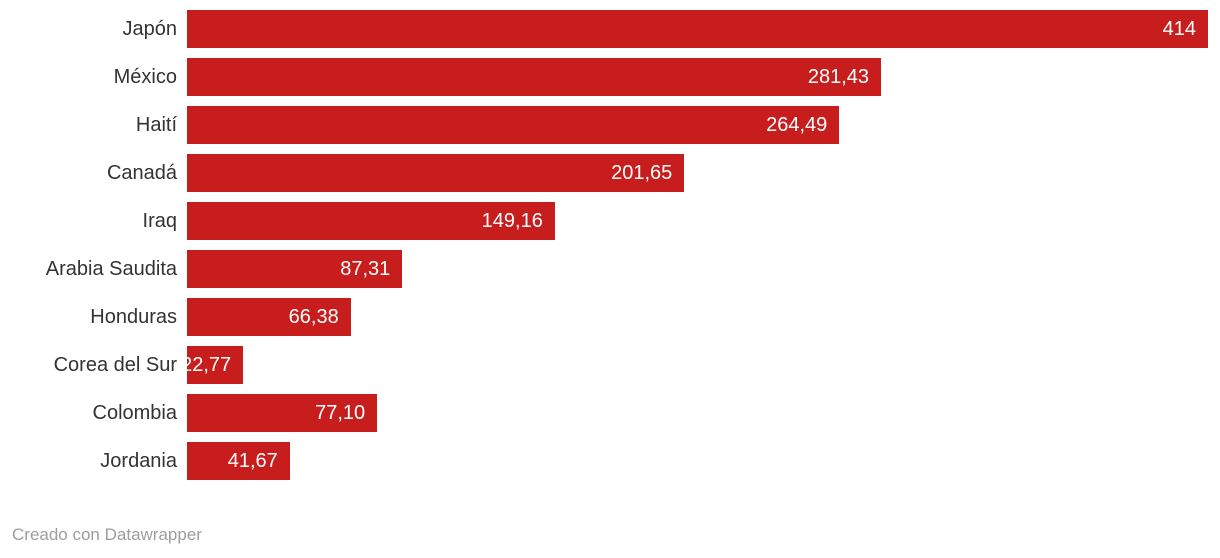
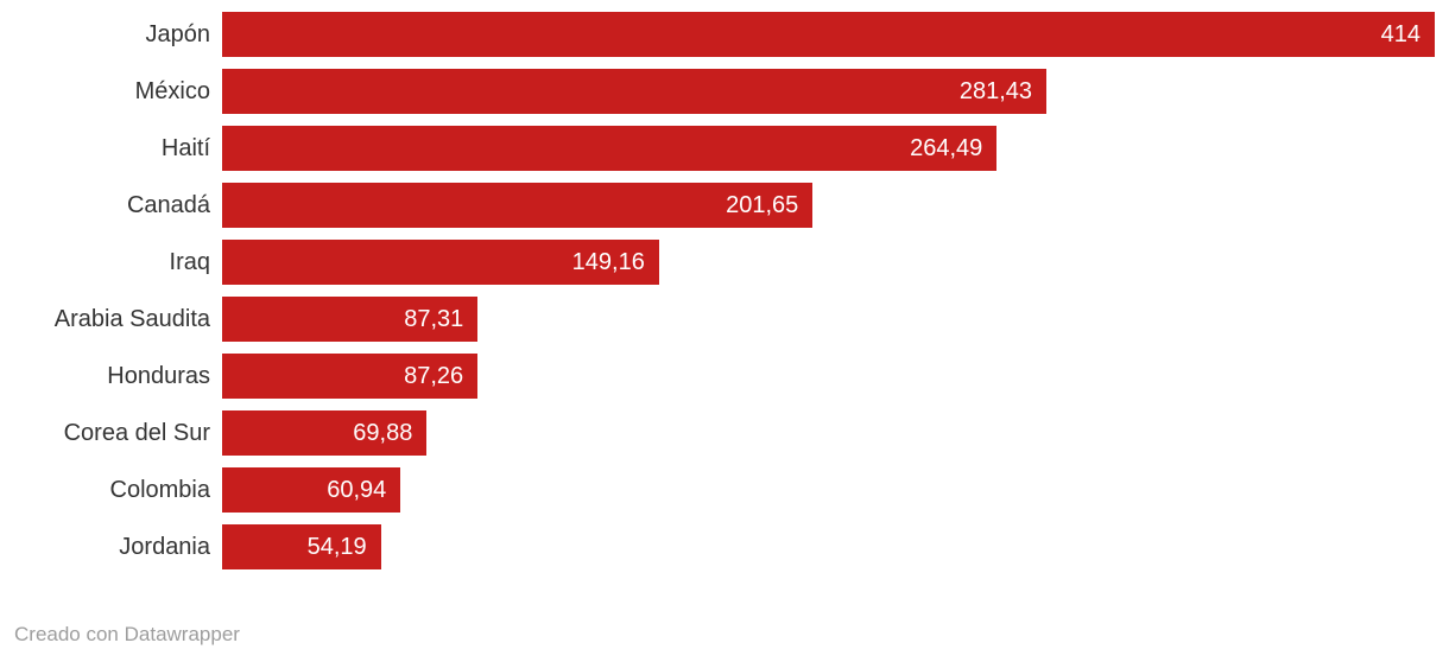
Honduras: 66,38 -> 87,26
Corea del Sur: 22,77 -> 69,88
Colombia: 77,10 -> 60,94
Jordania: 41,67 -> 54,19
